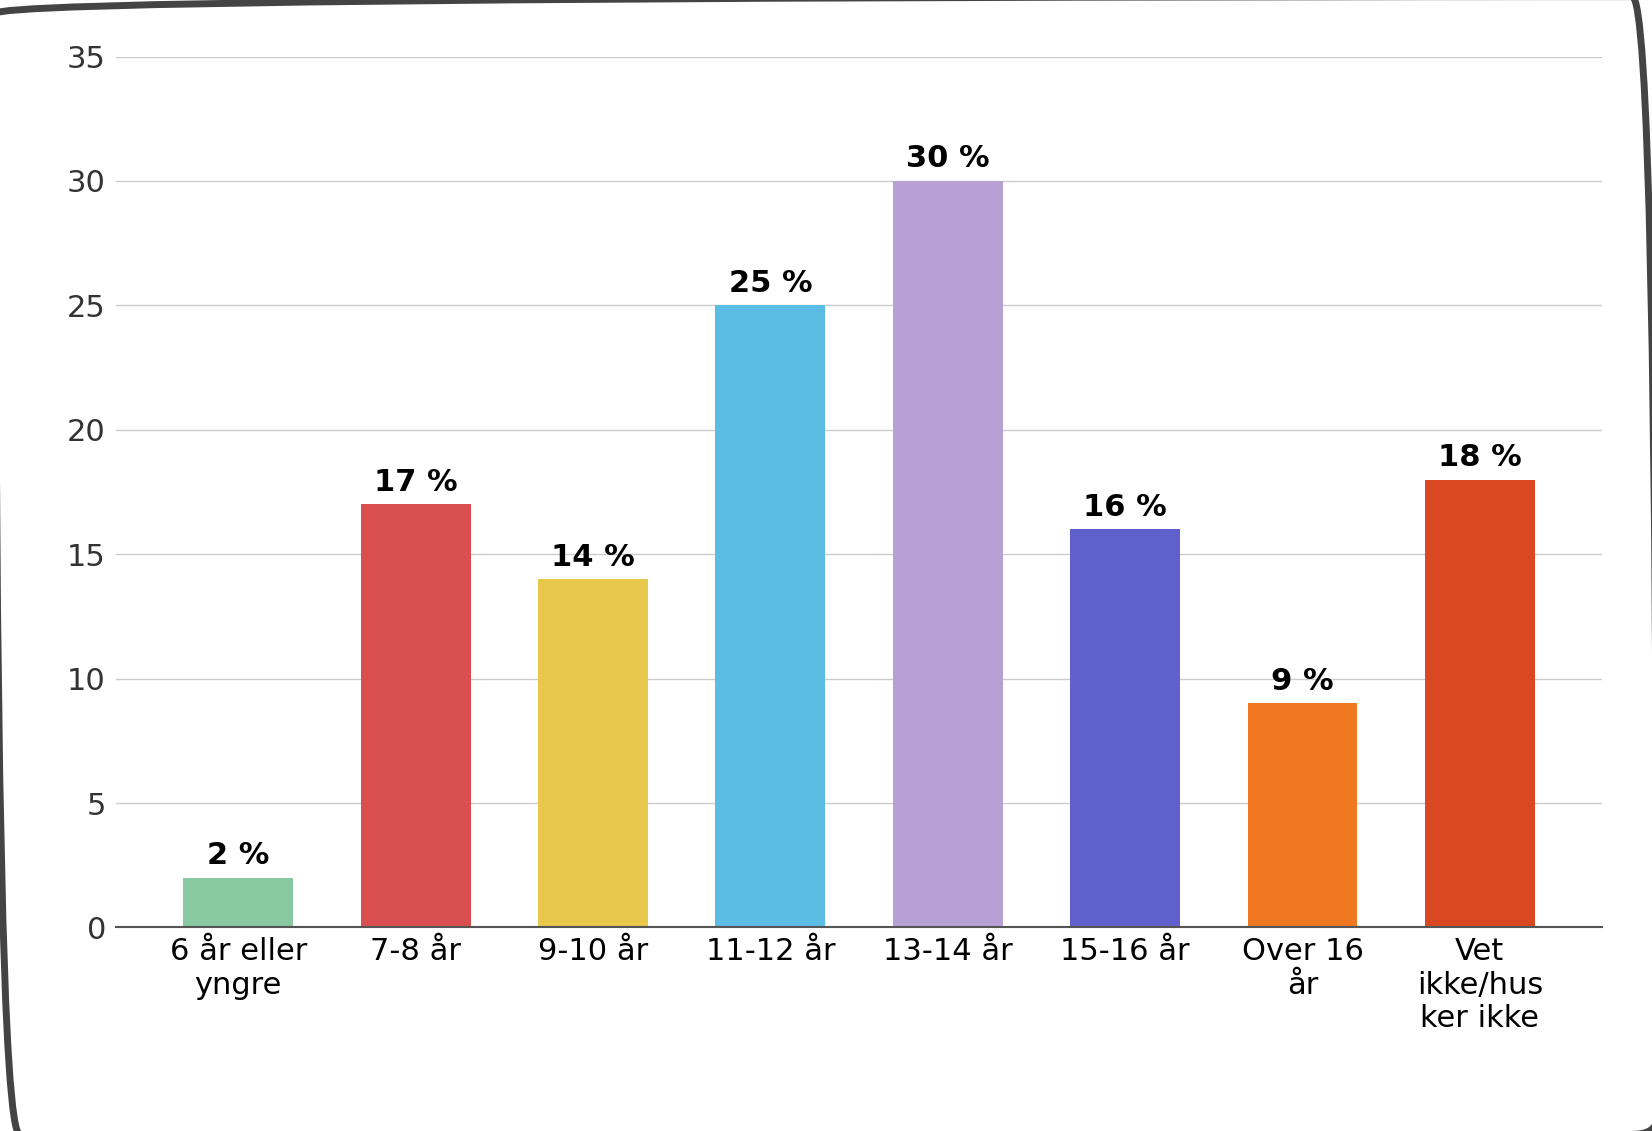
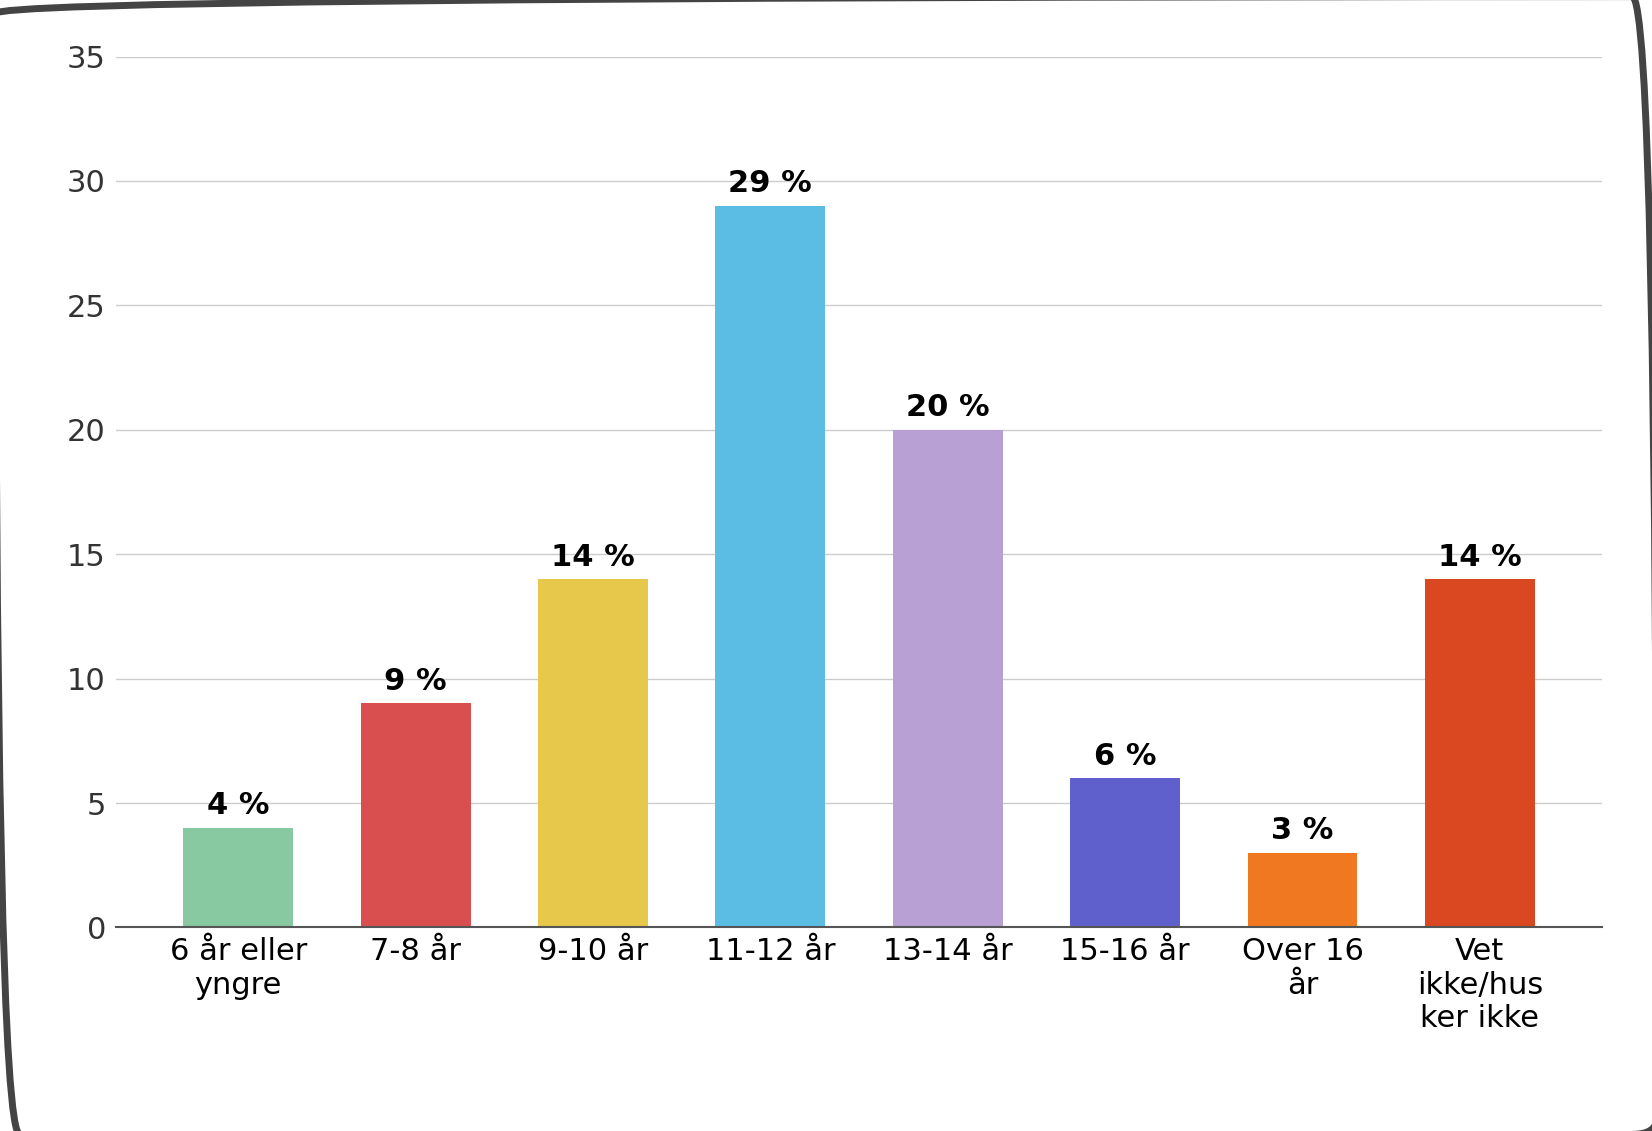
6 år eller yngre: 2 -> 4
7-8 år: 17 -> 9
11-12 år: 25 -> 29
13-14 år: 30 -> 20
15-16 år: 16 -> 6
Over 16 år: 9 -> 3
Vet ikke/hus ker ikke: 18 -> 14
